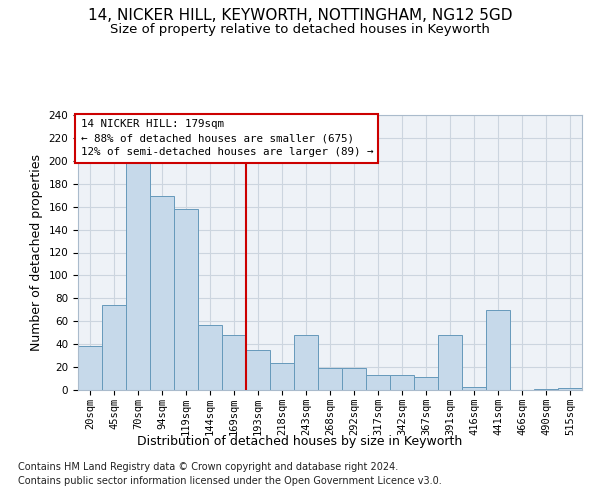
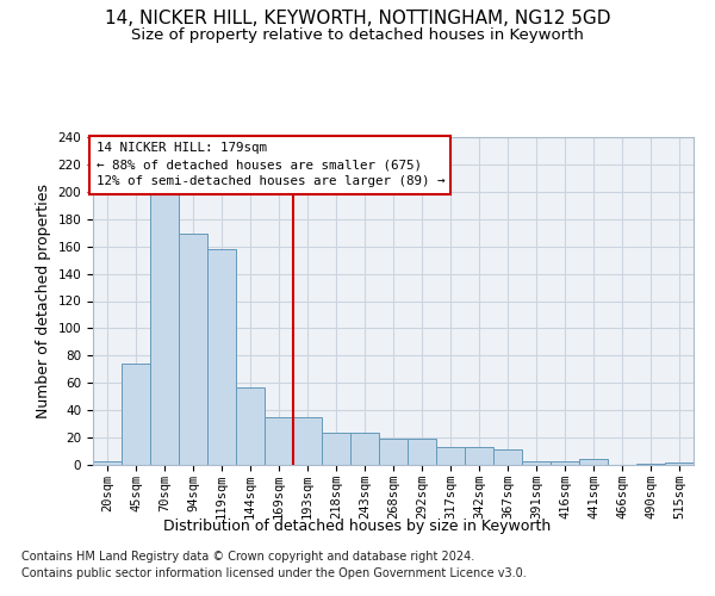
20sqm: 38 -> 3
169sqm: 48 -> 35
243sqm: 48 -> 24
391sqm: 48 -> 3
441sqm: 70 -> 4
